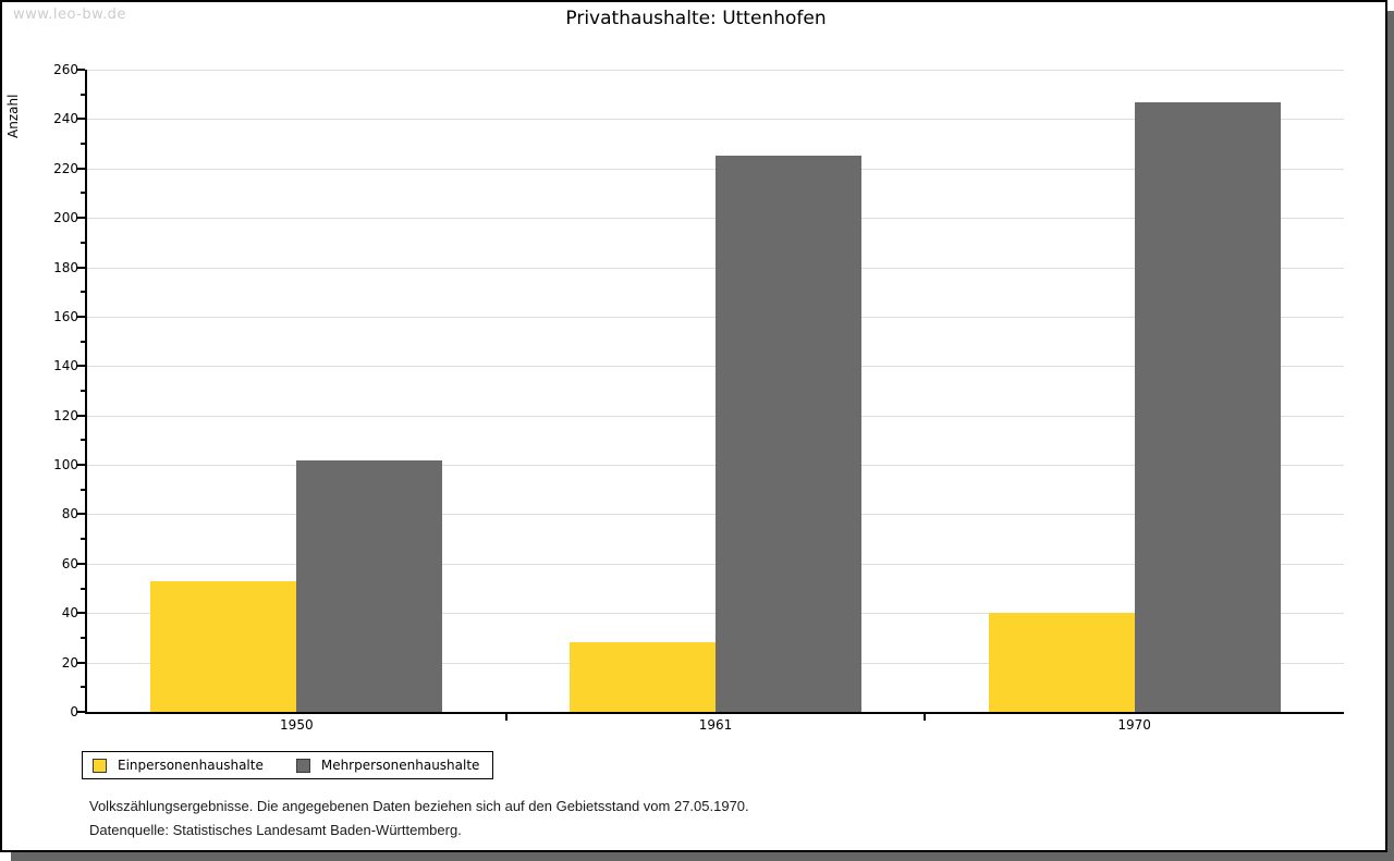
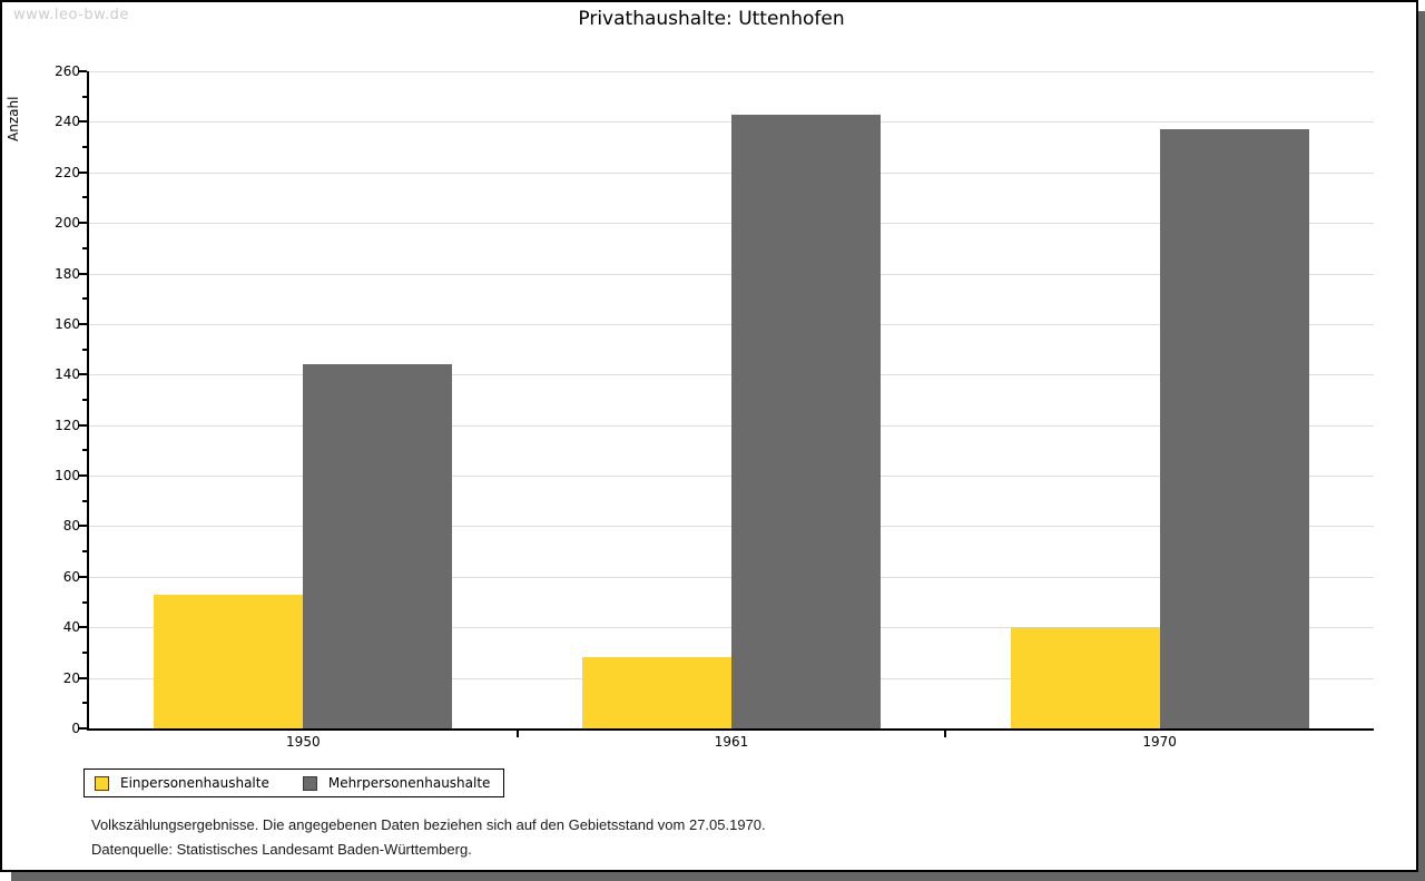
Mehrpersonenhaushalte/1950: 102 -> 144
Mehrpersonenhaushalte/1961: 225 -> 243
Mehrpersonenhaushalte/1970: 247 -> 237
